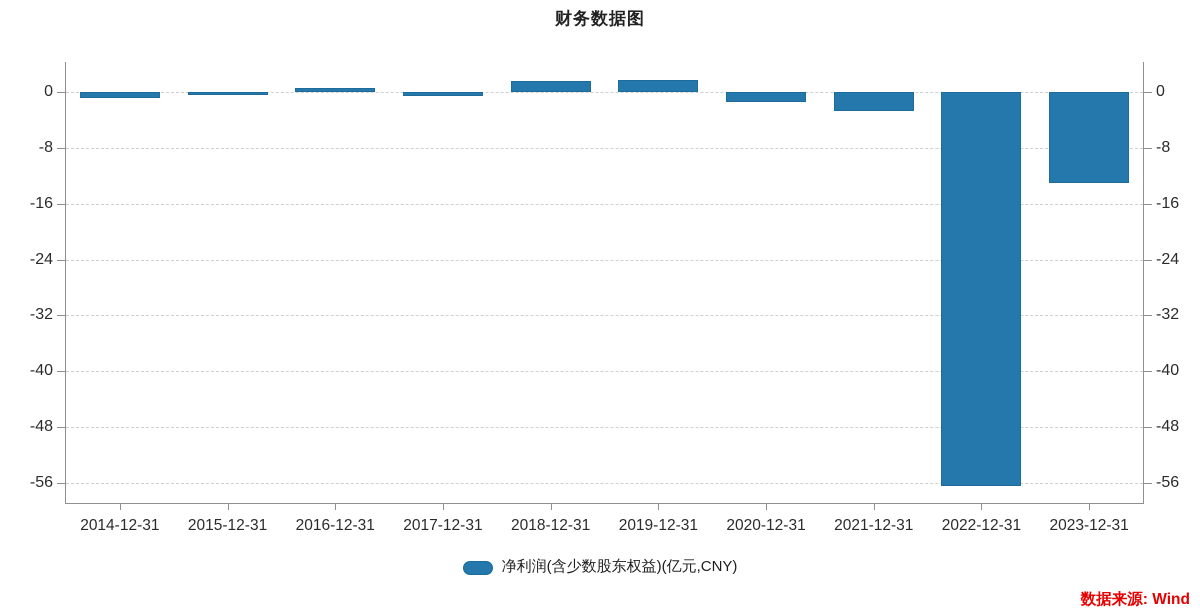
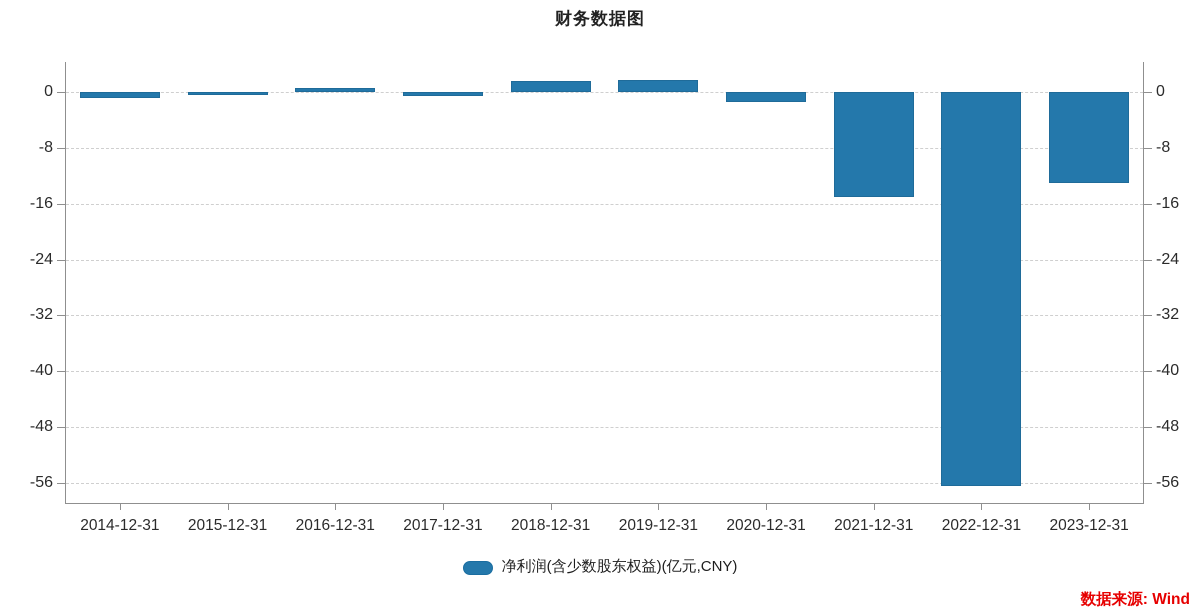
2021-12-31: -3 -> -15
